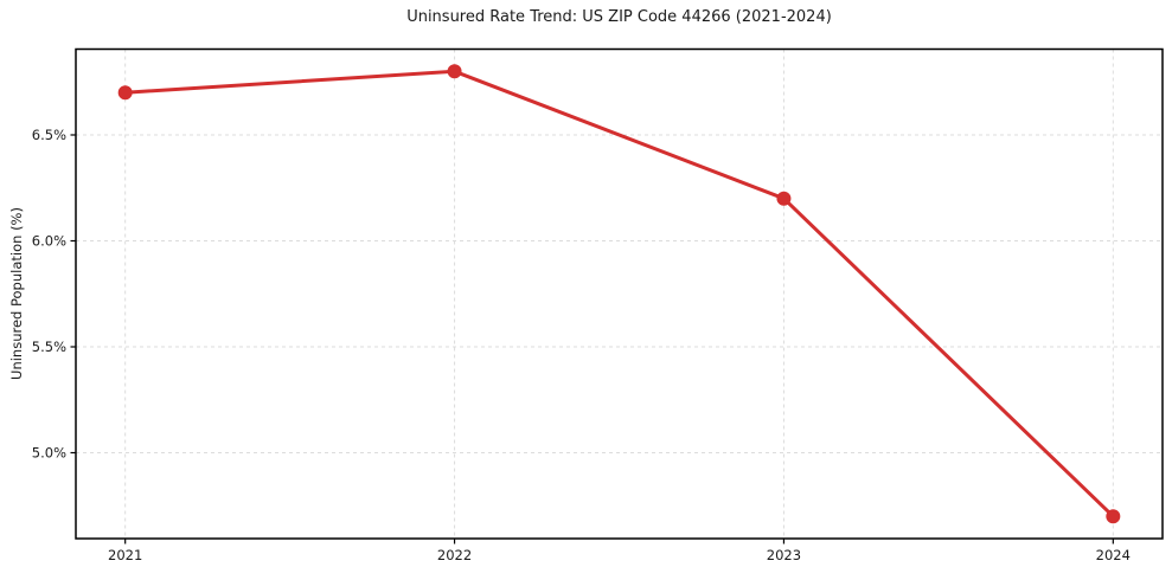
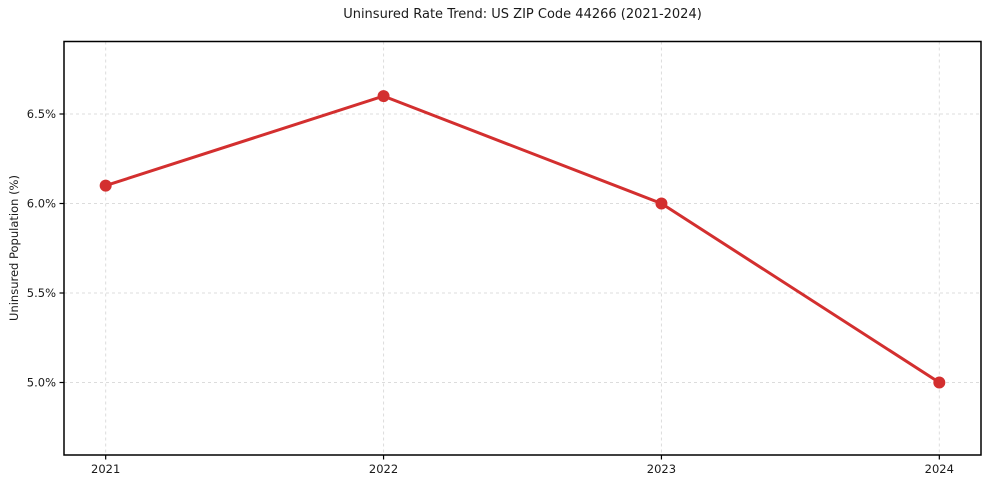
2021: 6.7% -> 6.1%
2022: 6.8% -> 6.6%
2023: 6.2% -> 6.0%
2024: 4.7% -> 5.0%
